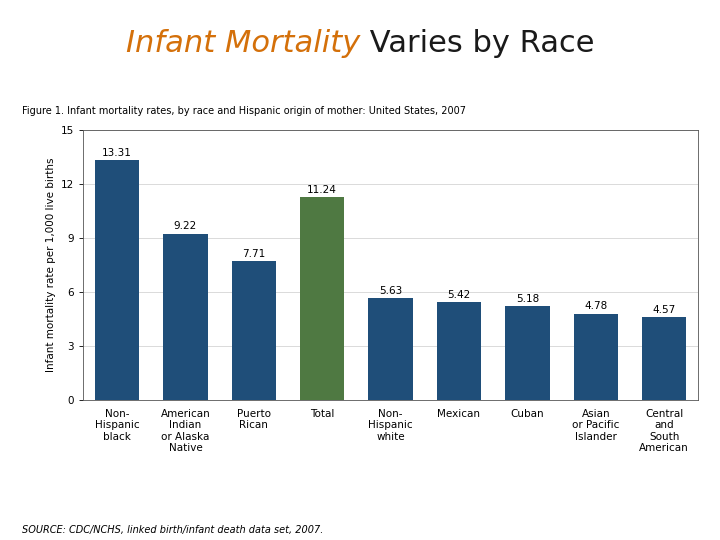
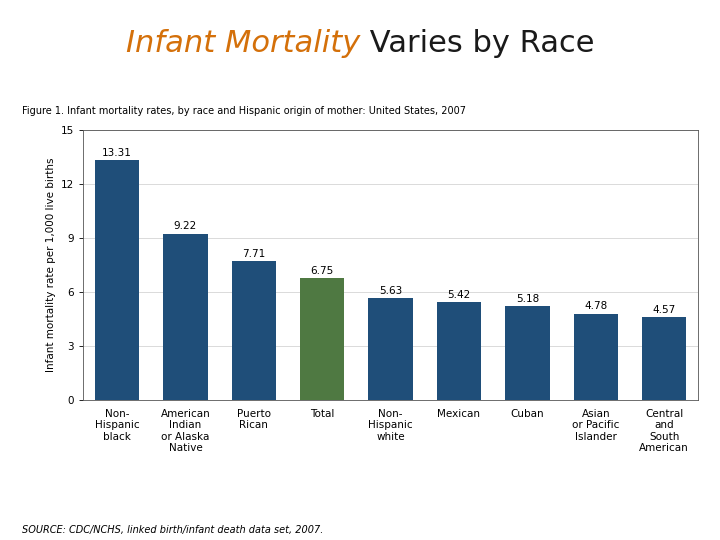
Total: 11.24 -> 6.75
